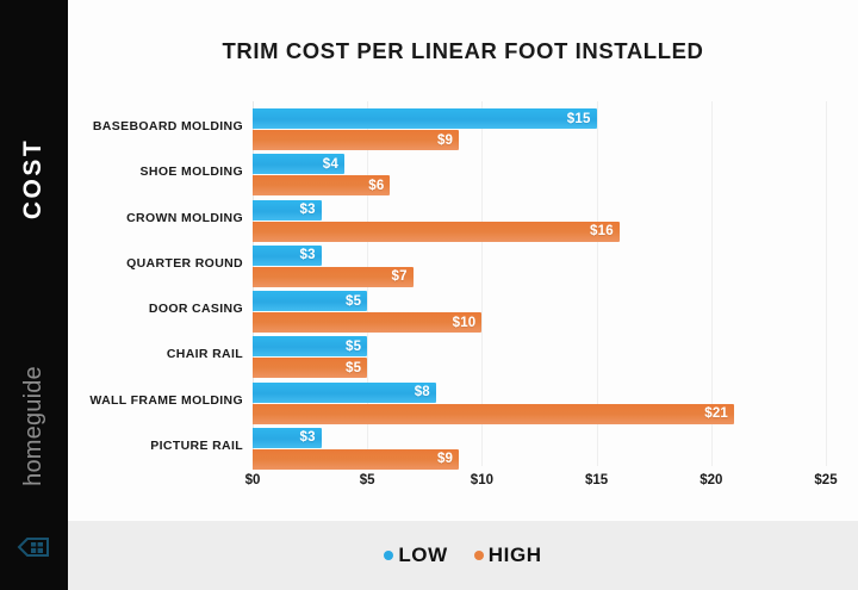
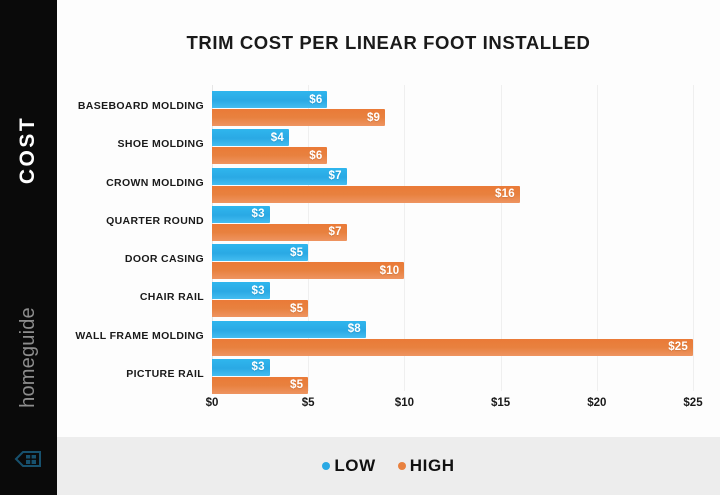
LOW/BASEBOARD MOLDING: $15 -> $6
LOW/CROWN MOLDING: $3 -> $7
LOW/CHAIR RAIL: $5 -> $3
HIGH/WALL FRAME MOLDING: $21 -> $25
HIGH/PICTURE RAIL: $9 -> $5
